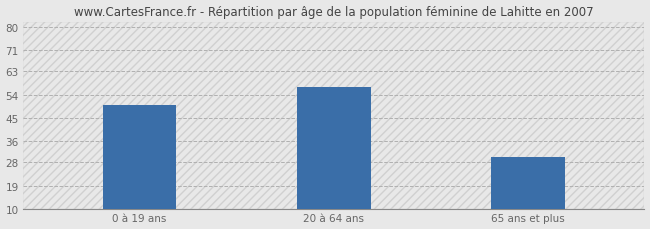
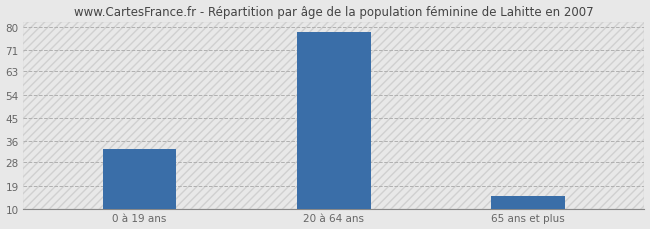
0 à 19 ans: 50 -> 33
20 à 64 ans: 57 -> 78
65 ans et plus: 30 -> 15
